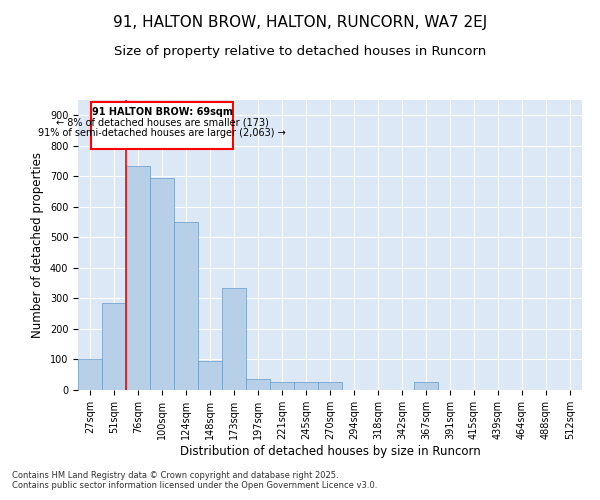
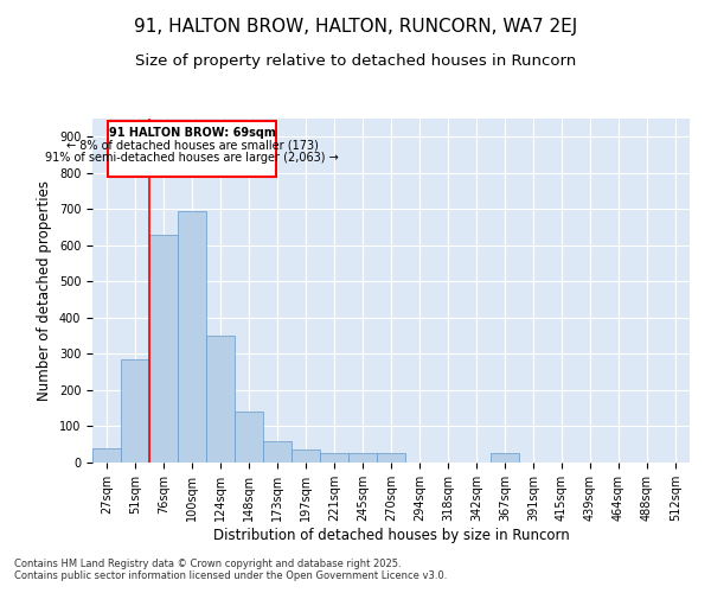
27sqm: 100 -> 40
76sqm: 735 -> 630
124sqm: 550 -> 350
148sqm: 95 -> 140
173sqm: 335 -> 60
